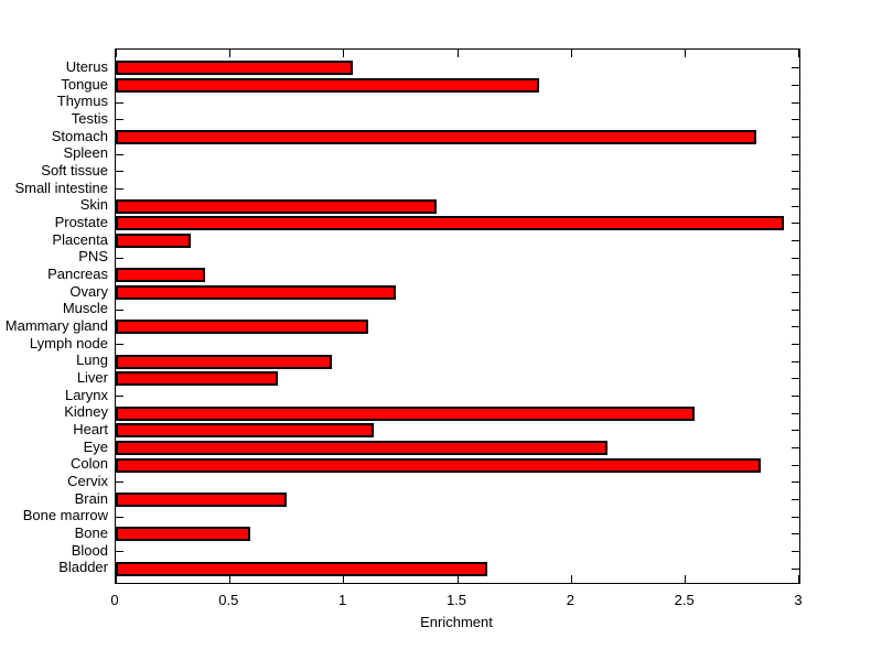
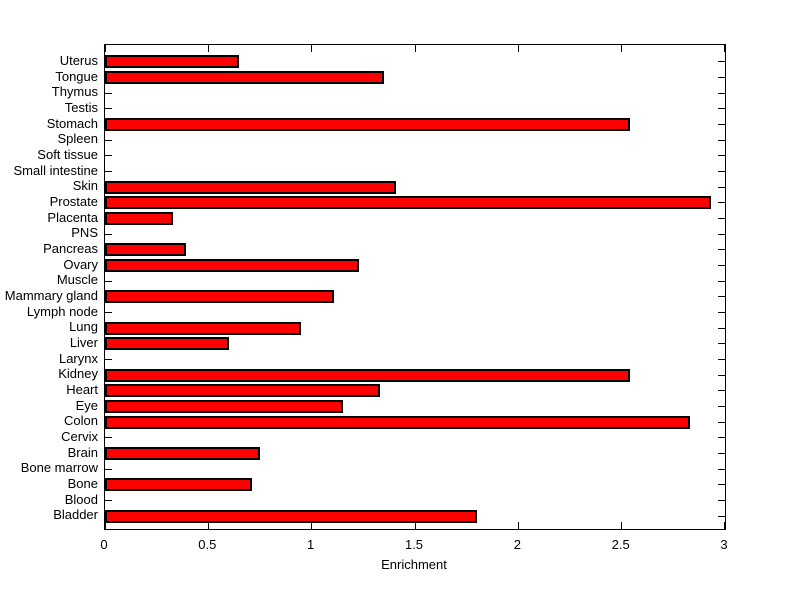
Uterus: 1.04 -> 0.65
Tongue: 1.86 -> 1.35
Stomach: 2.81 -> 2.54
Liver: 0.71 -> 0.60
Heart: 1.13 -> 1.33
Eye: 2.16 -> 1.15
Bone: 0.59 -> 0.71
Bladder: 1.63 -> 1.80
